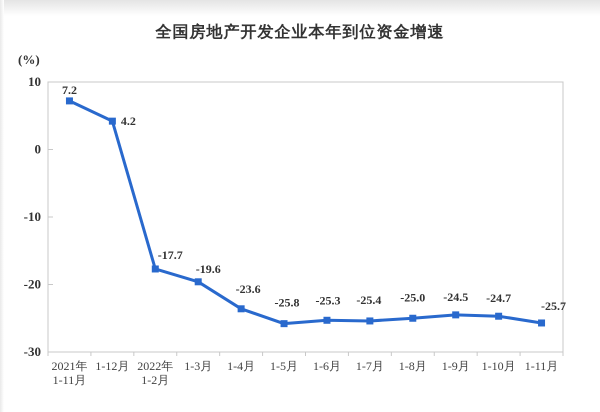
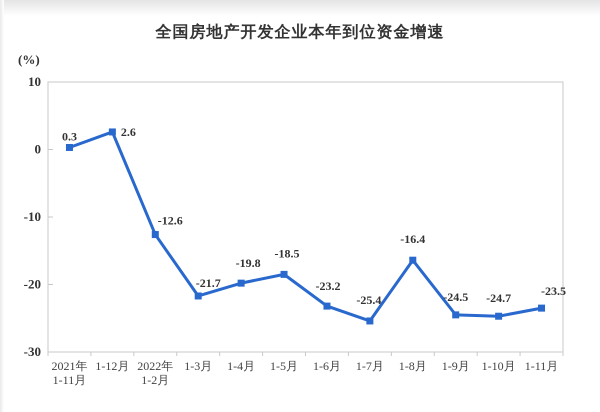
2021年 1-11月: 7.2 -> 0.3
1-12月: 4.2 -> 2.6
2022年 1-2月: -17.7 -> -12.6
1-3月: -19.6 -> -21.7
1-4月: -23.6 -> -19.8
1-5月: -25.8 -> -18.5
1-6月: -25.3 -> -23.2
1-8月: -25.0 -> -16.4
1-11月: -25.7 -> -23.5
